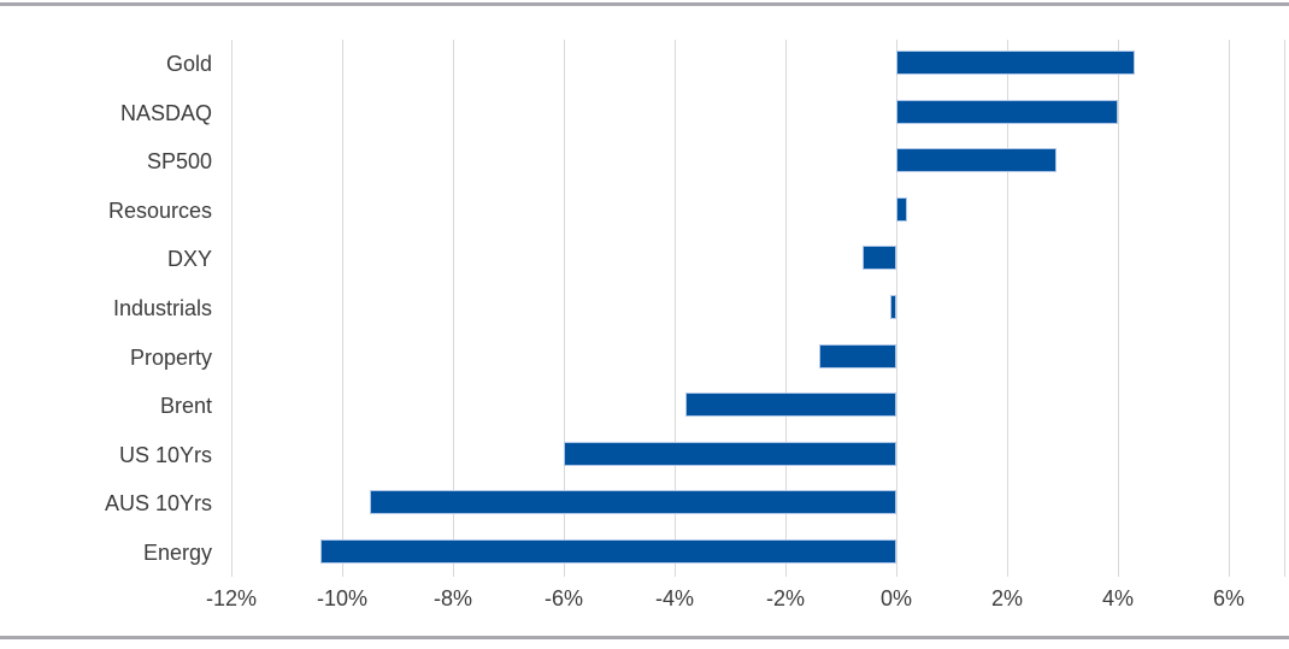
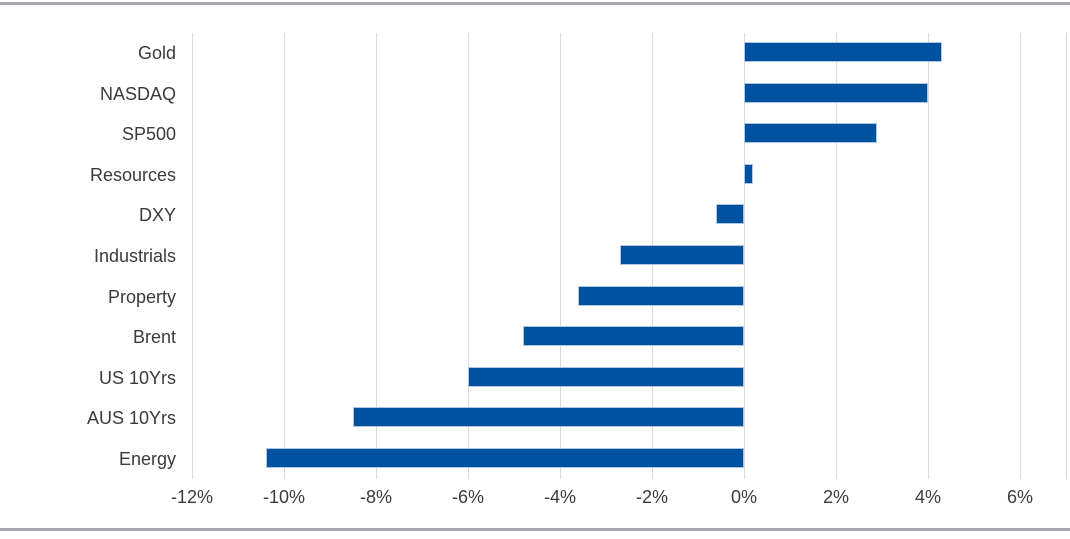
Industrials: -0.1% -> -2.7%
Property: -1.4% -> -3.6%
Brent: -3.8% -> -4.8%
AUS 10Yrs: -9.5% -> -8.5%
